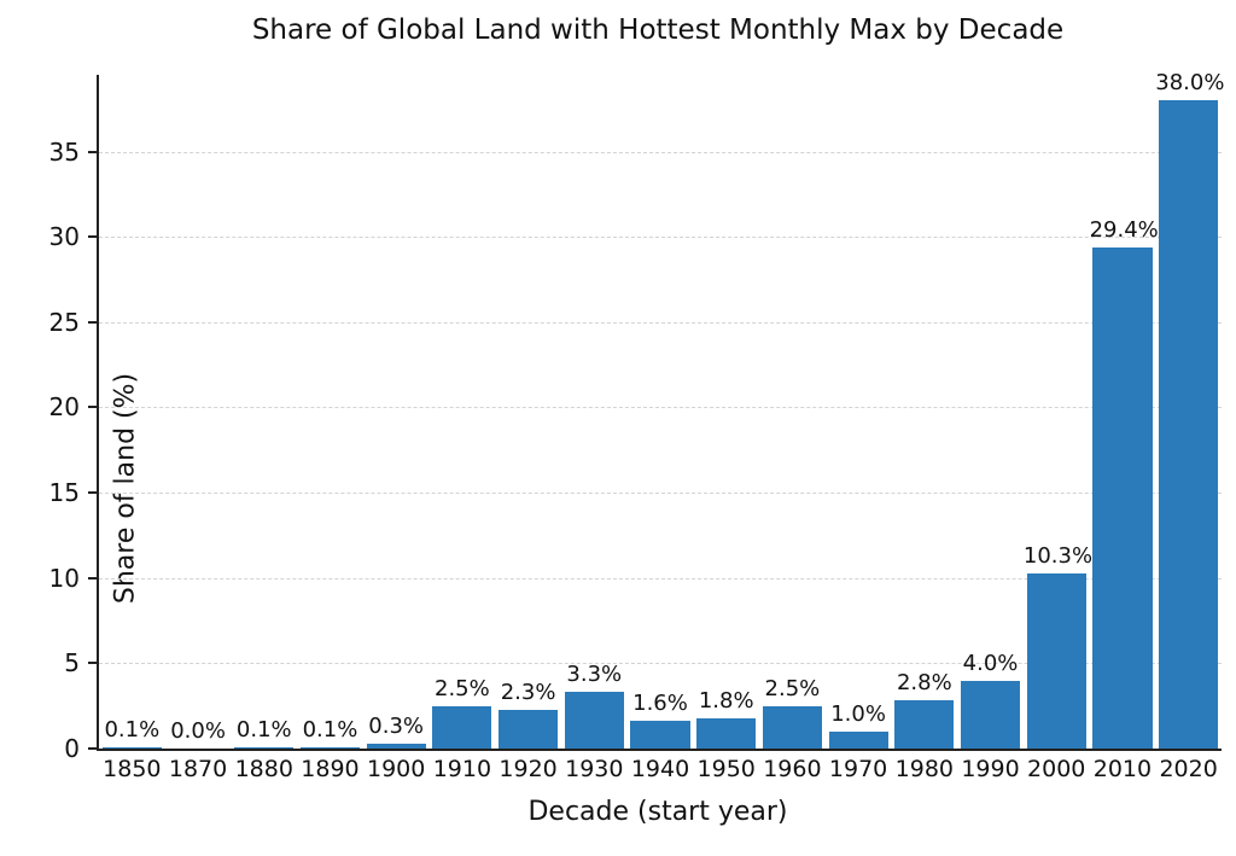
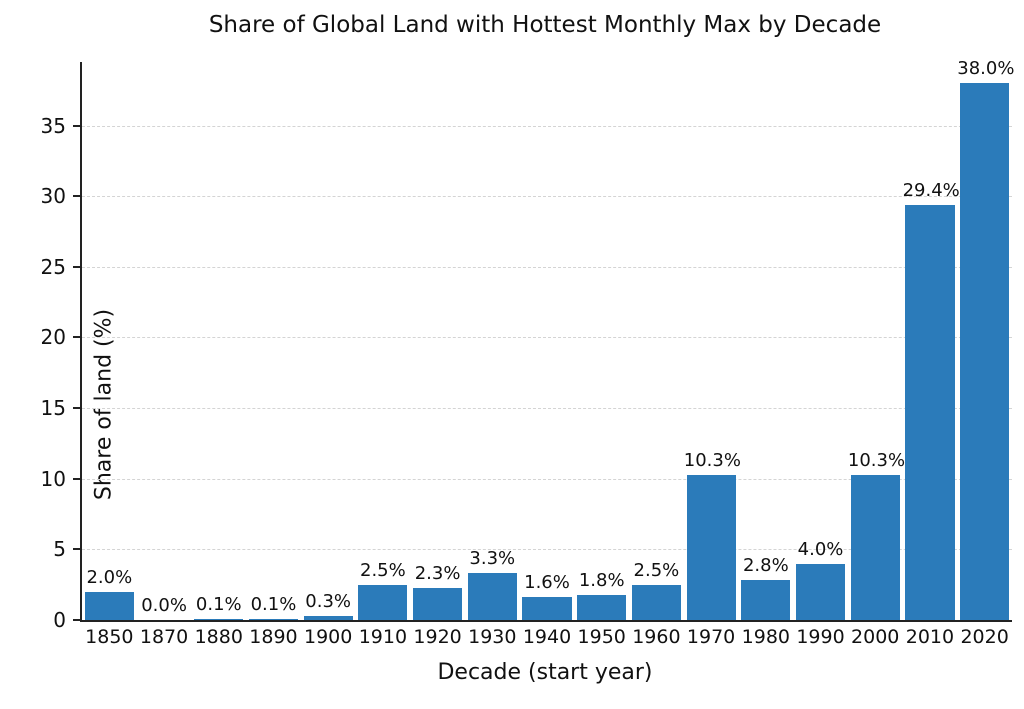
1850: 0.1% -> 2.0%
1970: 1.0% -> 10.3%
